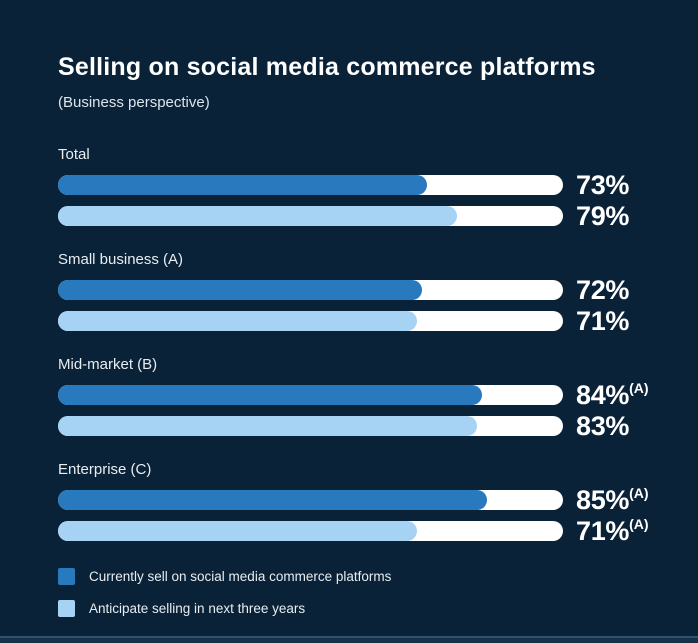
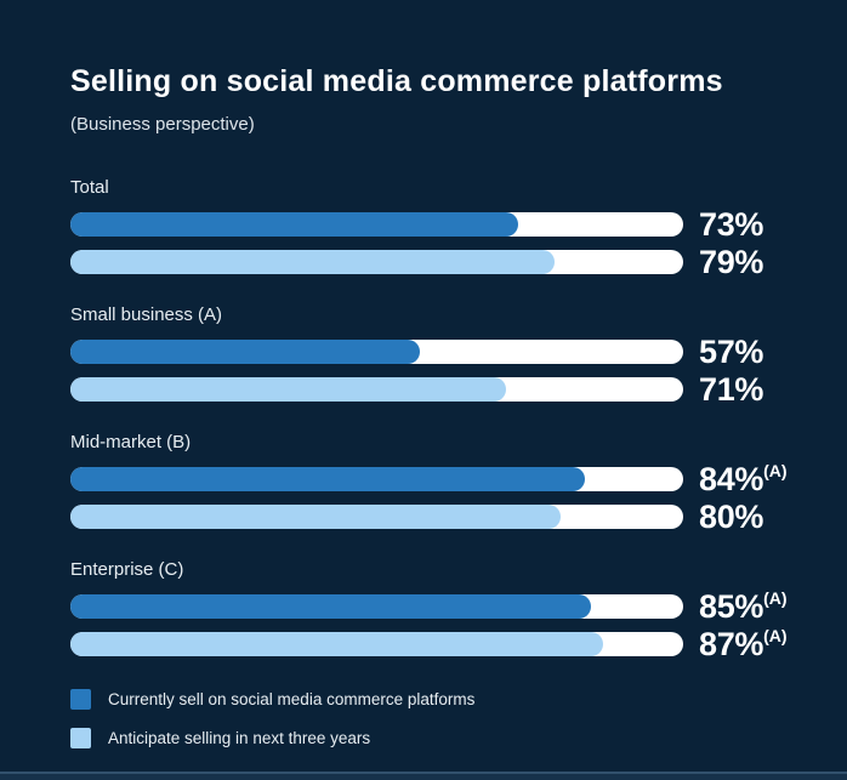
Currently sell on social media commerce platforms/Small business (A): 72% -> 57%
Anticipate selling in next three years/Mid-market (B): 83% -> 80%
Anticipate selling in next three years/Enterprise (C): 71% -> 87%
